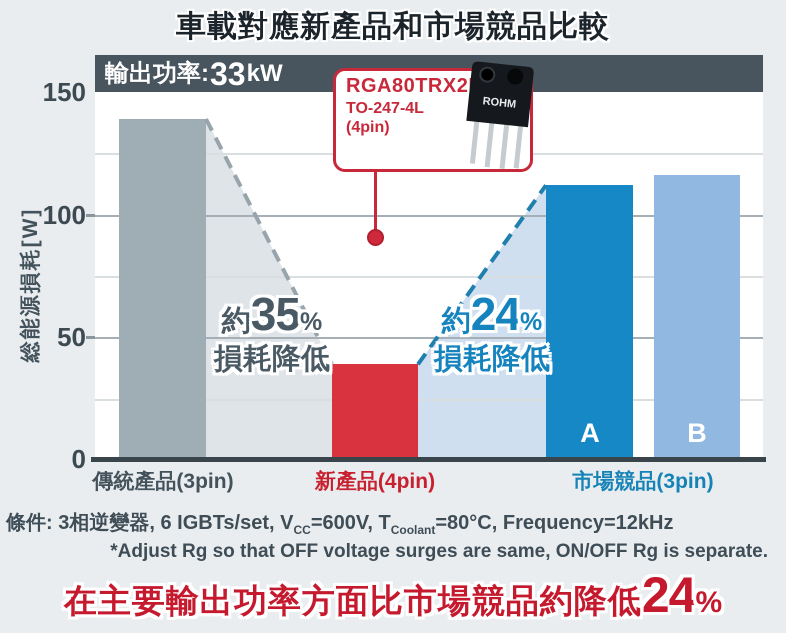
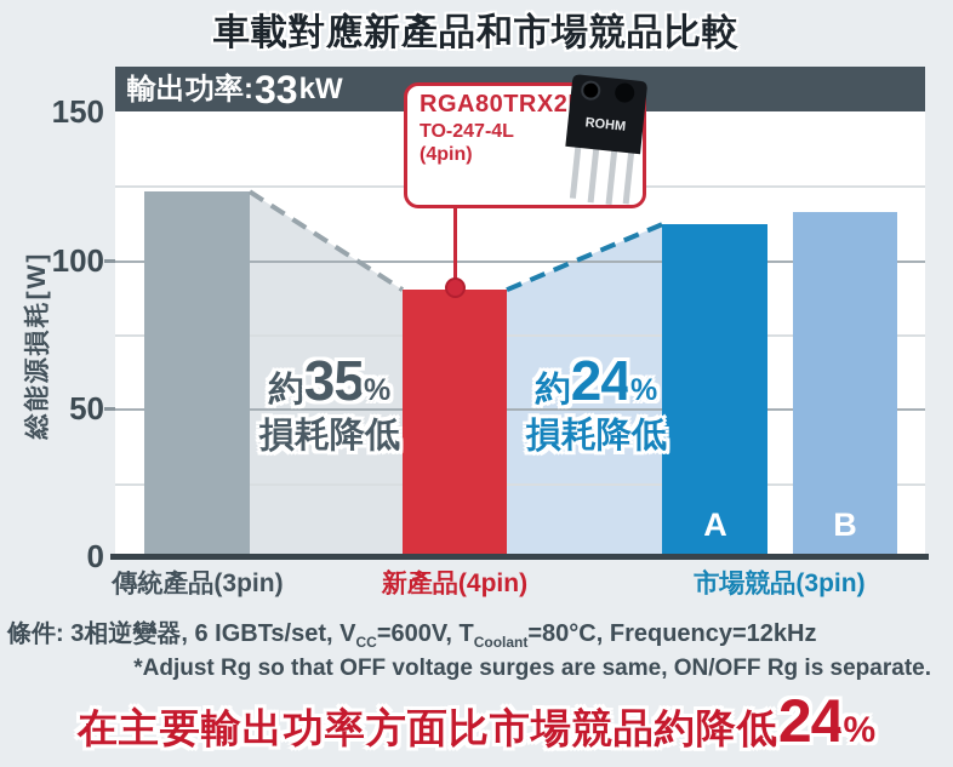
傳統產品(3pin): 139 -> 123
新產品(4pin): 39 -> 90
